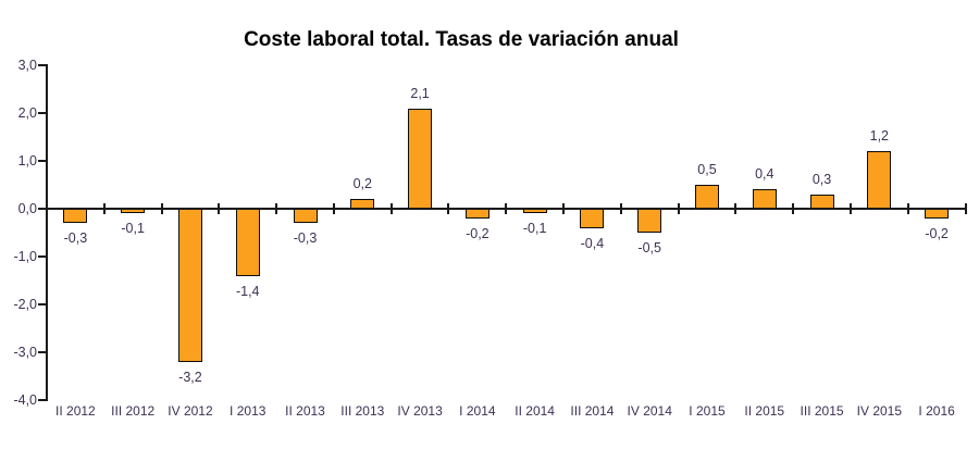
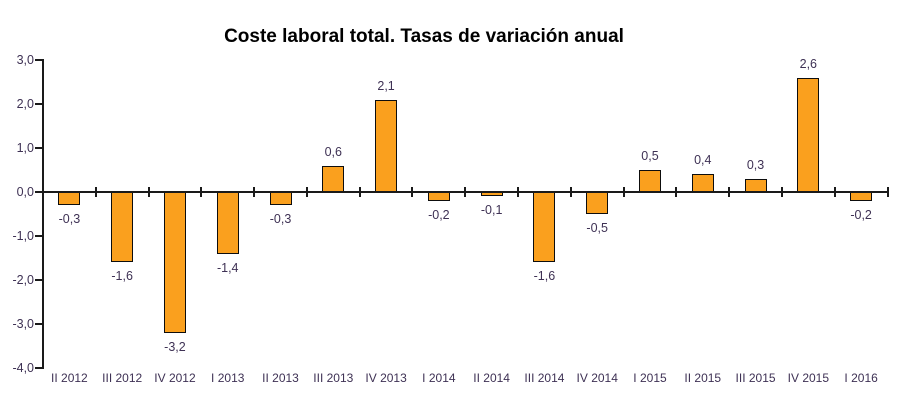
III 2012: -0,1 -> -1,6
III 2013: 0,2 -> 0,6
III 2014: -0,4 -> -1,6
IV 2015: 1,2 -> 2,6
